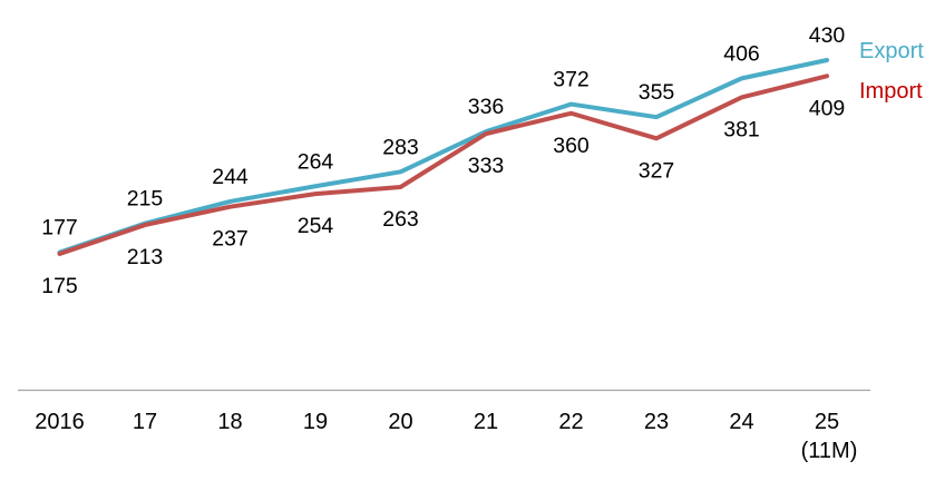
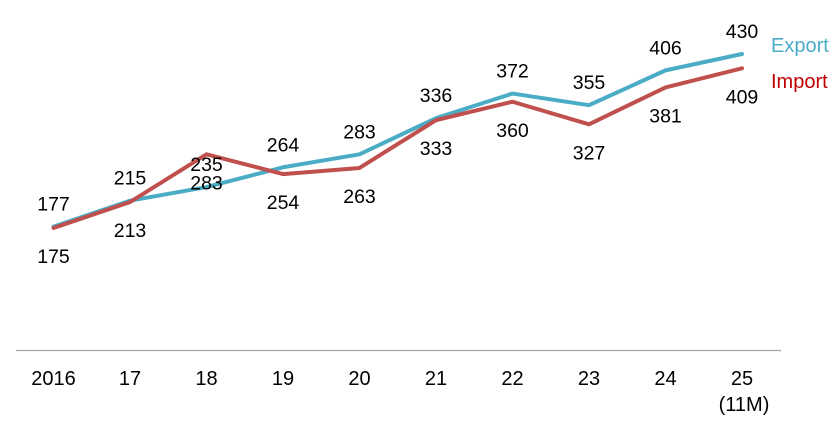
Export/18: 244 -> 235
Import/18: 237 -> 283
